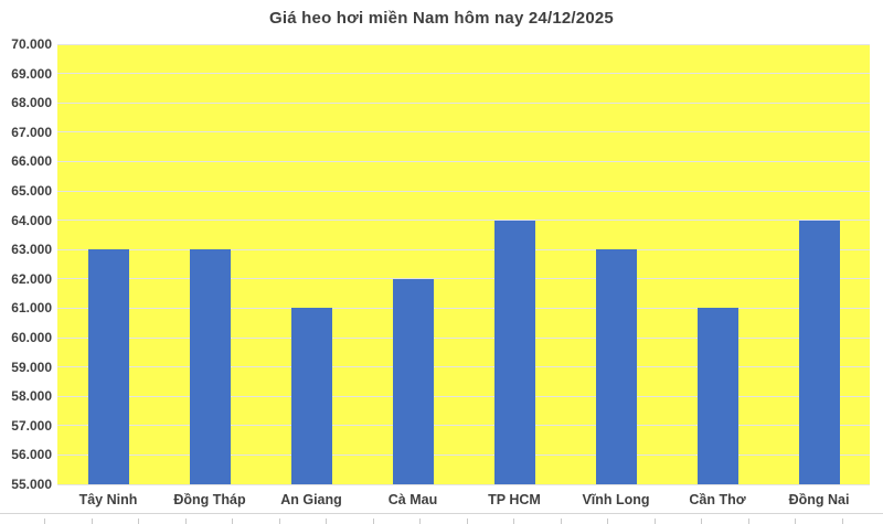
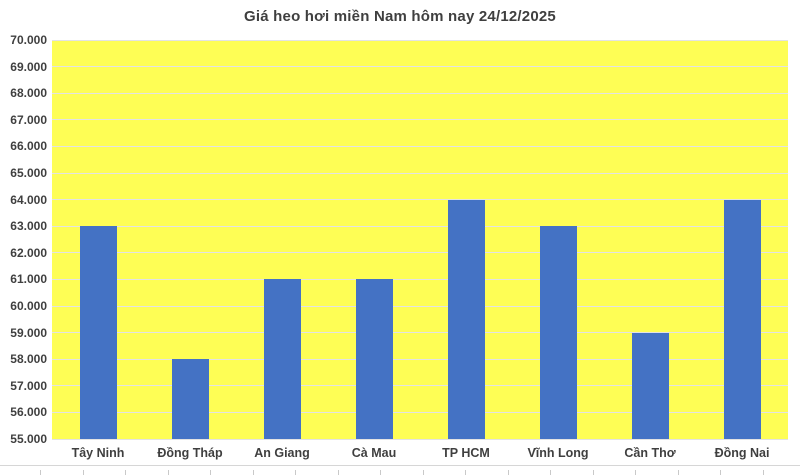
Đồng Tháp: 63000 -> 58000
Cà Mau: 62000 -> 61000
Cần Thơ: 61000 -> 59000
